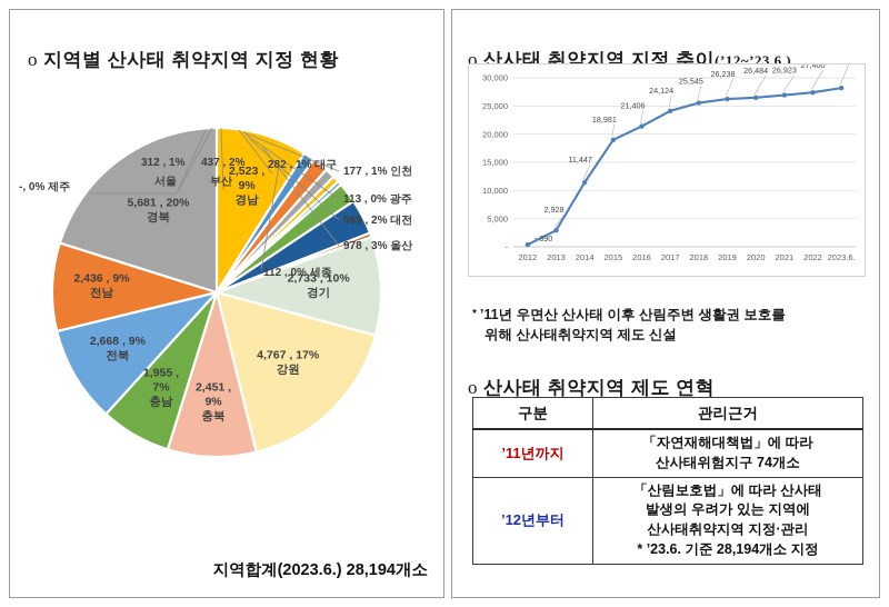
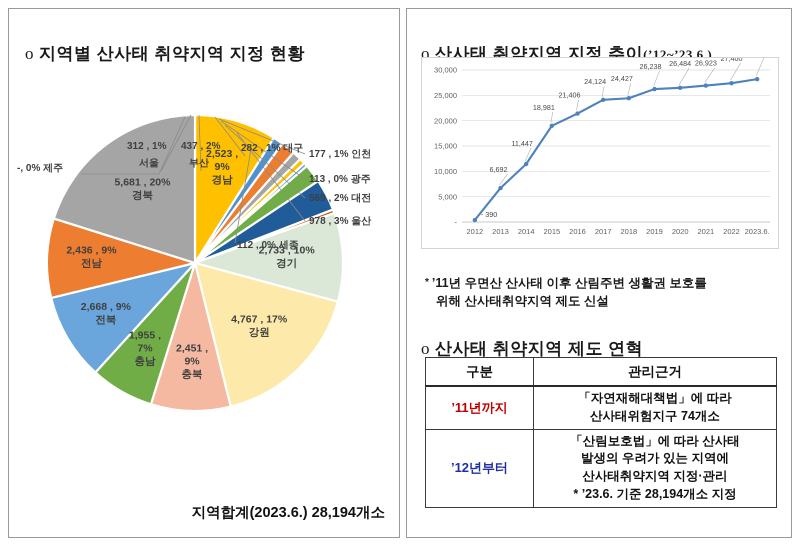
산사태 취약지역 지정 추이(’12~’23.6.)/2013: 2,928 -> 6,692
산사태 취약지역 지정 추이(’12~’23.6.)/2018: 25,545 -> 24,427
